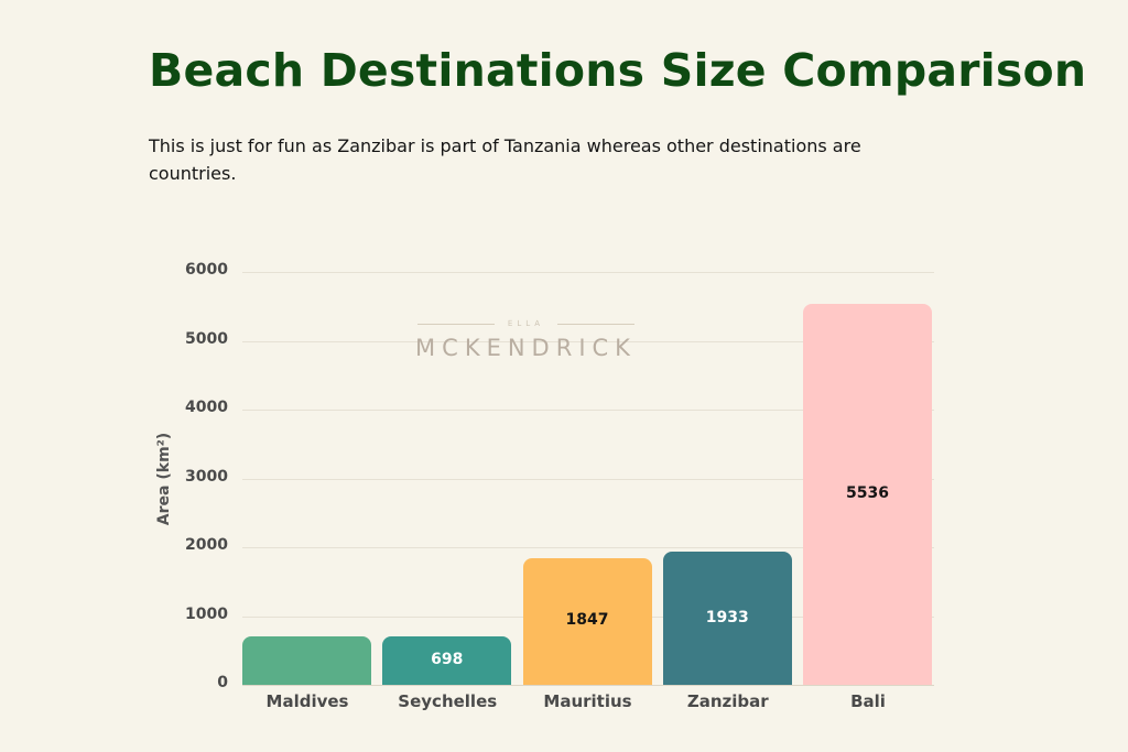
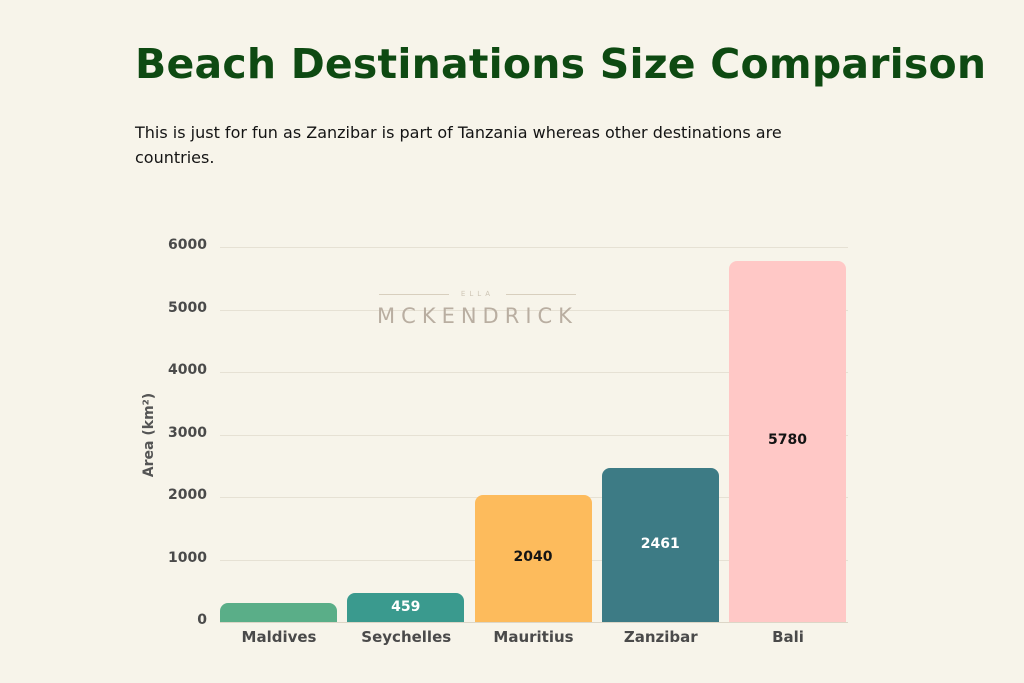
Maldives: 700 -> 300
Seychelles: 698 -> 459
Mauritius: 1847 -> 2040
Zanzibar: 1933 -> 2461
Bali: 5536 -> 5780
